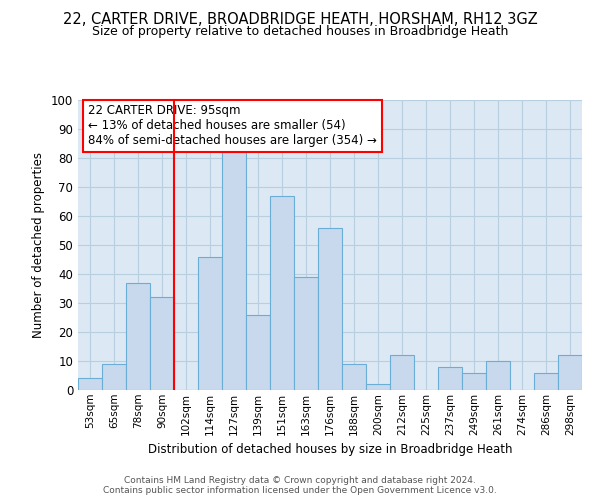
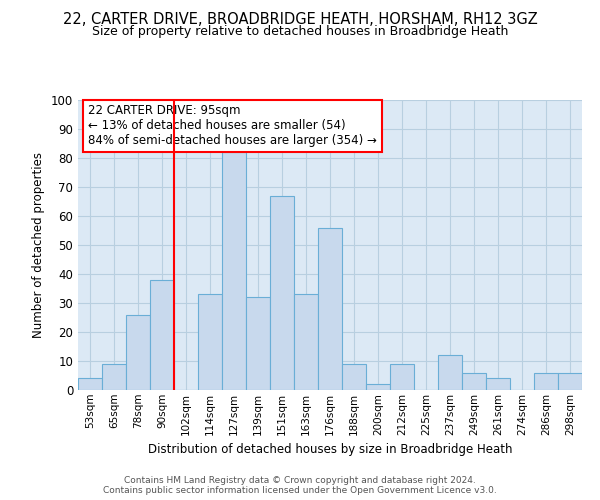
78sqm: 37 -> 26
90sqm: 32 -> 38
114sqm: 46 -> 33
139sqm: 26 -> 32
163sqm: 39 -> 33
212sqm: 12 -> 9
237sqm: 8 -> 12
261sqm: 10 -> 4
298sqm: 12 -> 6
